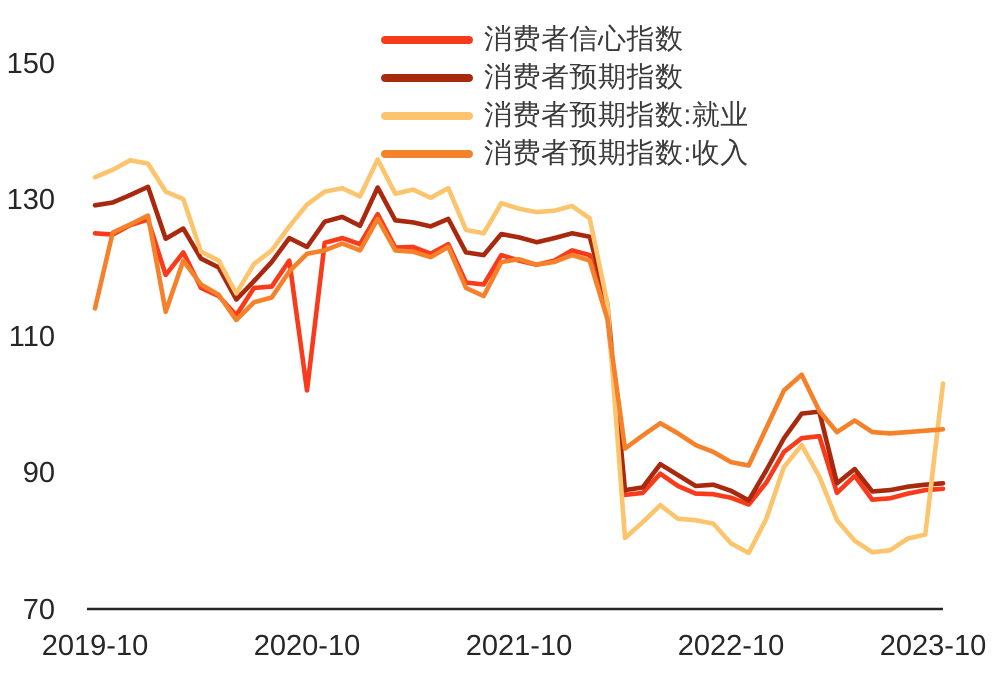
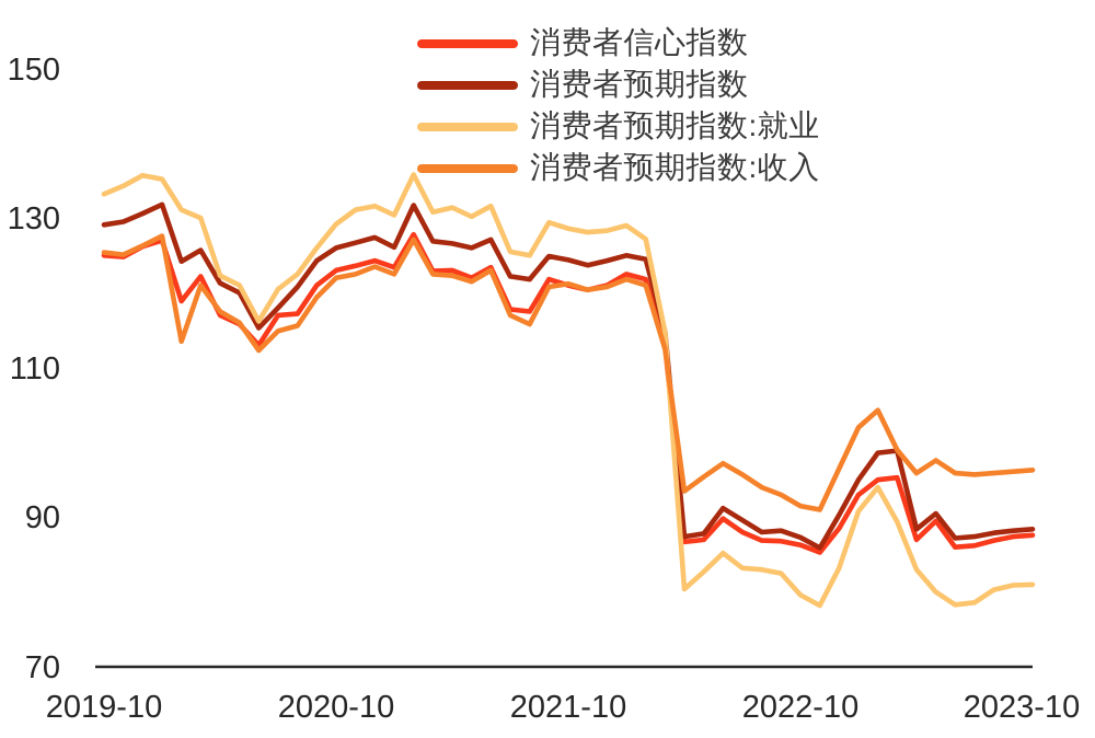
消费者预期指数:收入/2019-10: 114 -> 125
消费者信心指数/2020-10: 102 -> 123
消费者预期指数/2020-10: 123 -> 126
消费者预期指数:就业/2023-10: 103 -> 81
